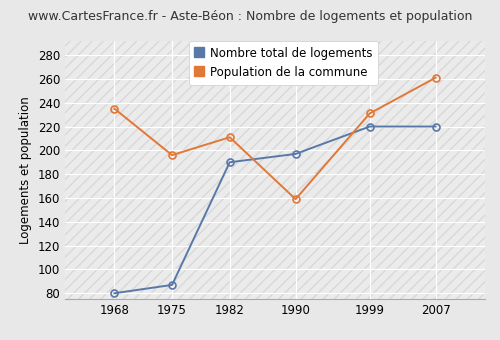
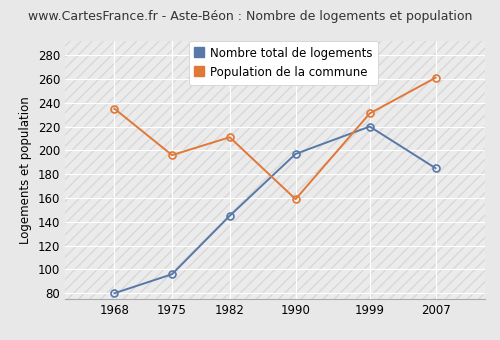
Nombre total de logements/1975: 87 -> 96
Nombre total de logements/1982: 190 -> 145
Nombre total de logements/2007: 220 -> 185
